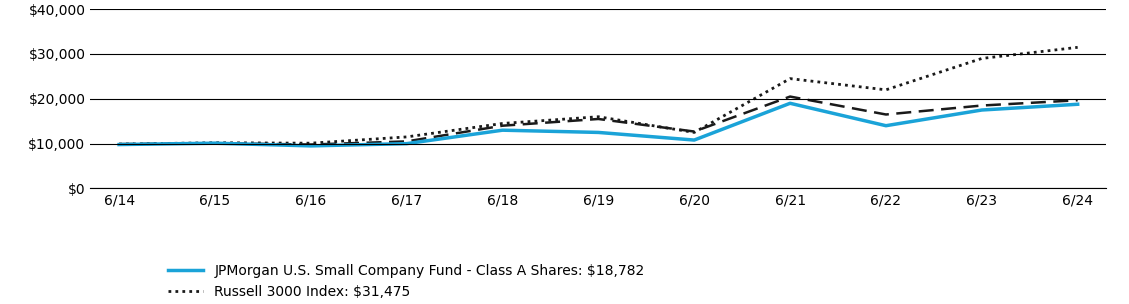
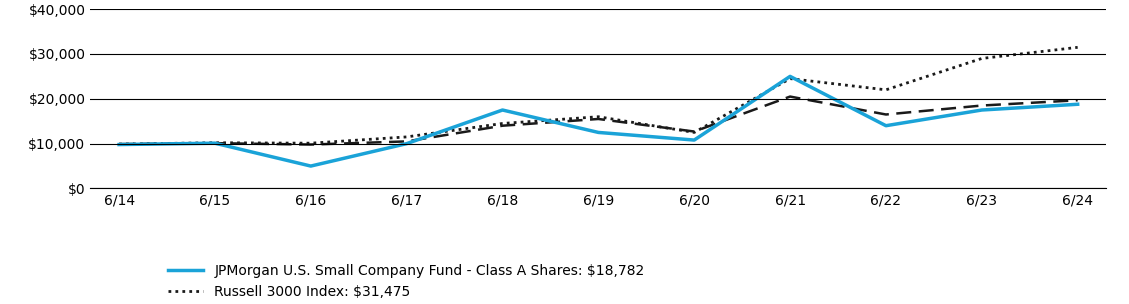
JPMorgan U.S. Small Company Fund - Class A Shares: $18,782/6/16: $9,500 -> $5,000
JPMorgan U.S. Small Company Fund - Class A Shares: $18,782/6/18: $13,000 -> $17,500
JPMorgan U.S. Small Company Fund - Class A Shares: $18,782/6/21: $19,000 -> $25,000
